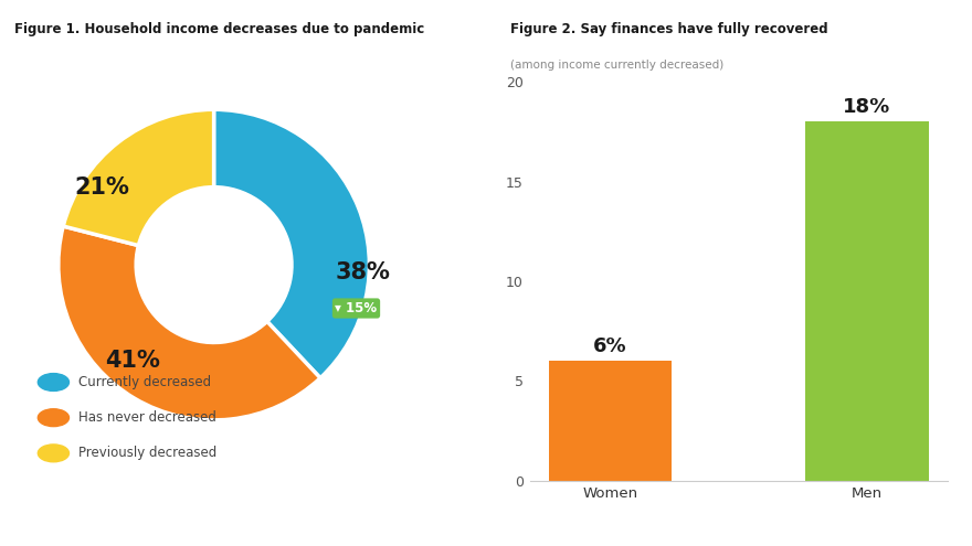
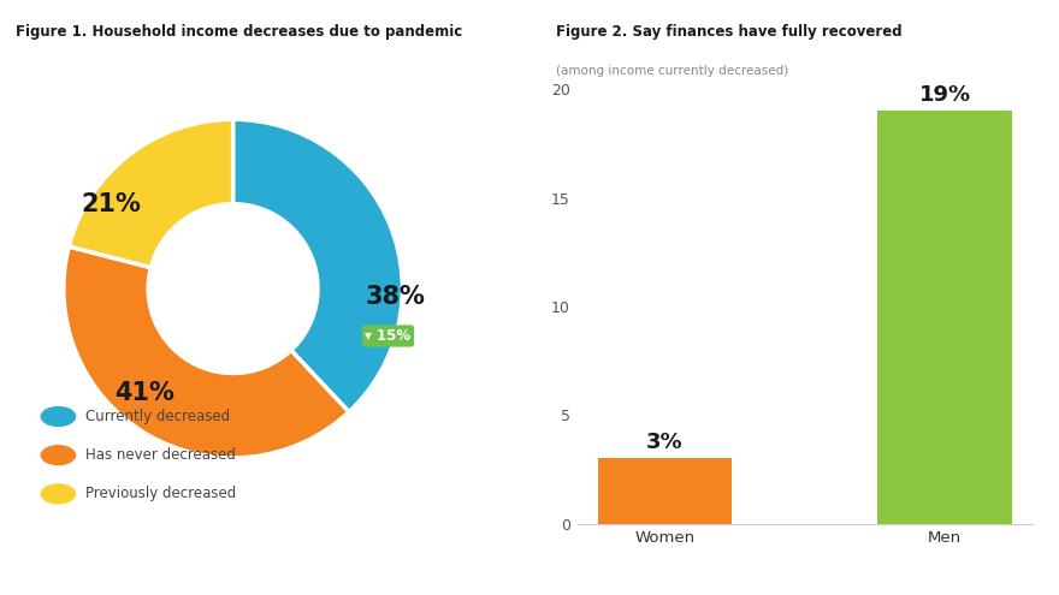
Women: 6% -> 3%
Men: 18% -> 19%
